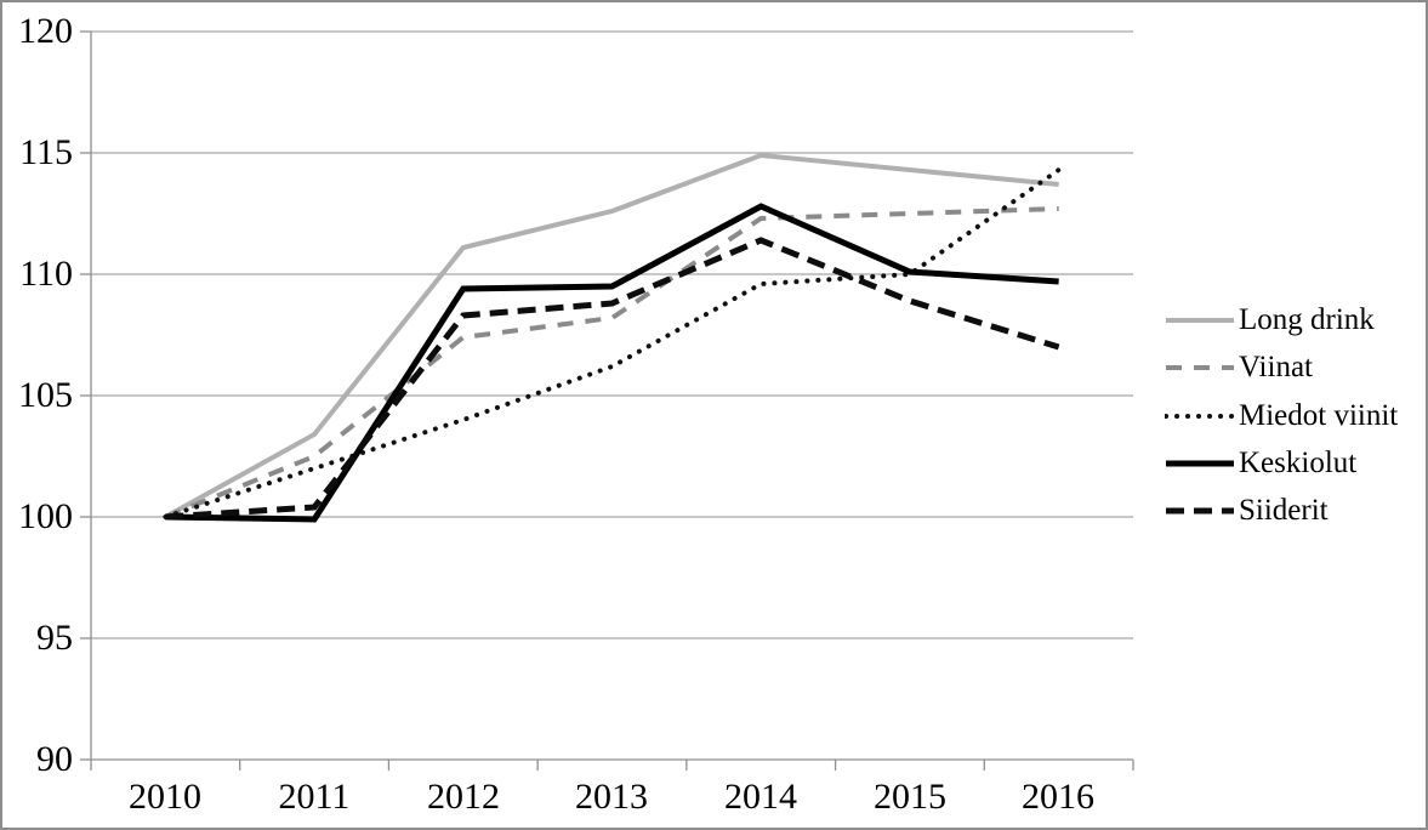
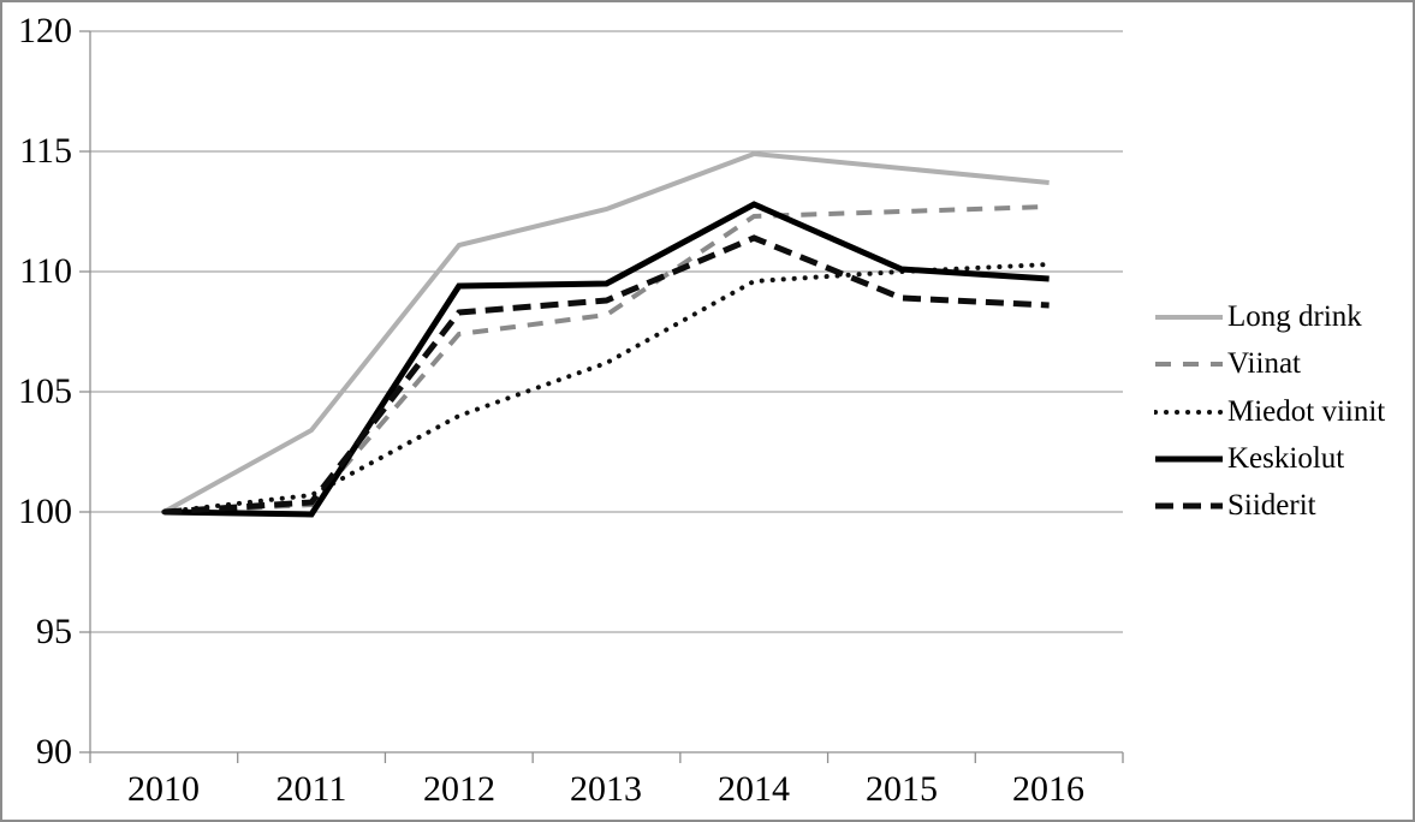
Viinat/2011: 102.5 -> 100.3
Miedot viinit/2011: 102.0 -> 100.7
Miedot viinit/2016: 114.3 -> 110.3
Siiderit/2016: 107.0 -> 108.6
